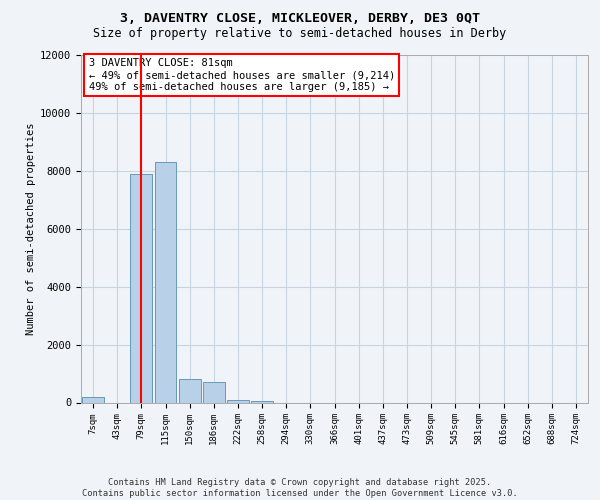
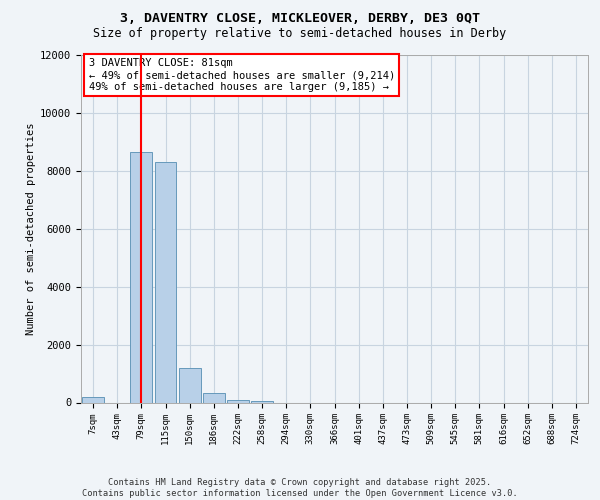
79sqm: 7900 -> 8650
150sqm: 800 -> 1200
186sqm: 700 -> 320
